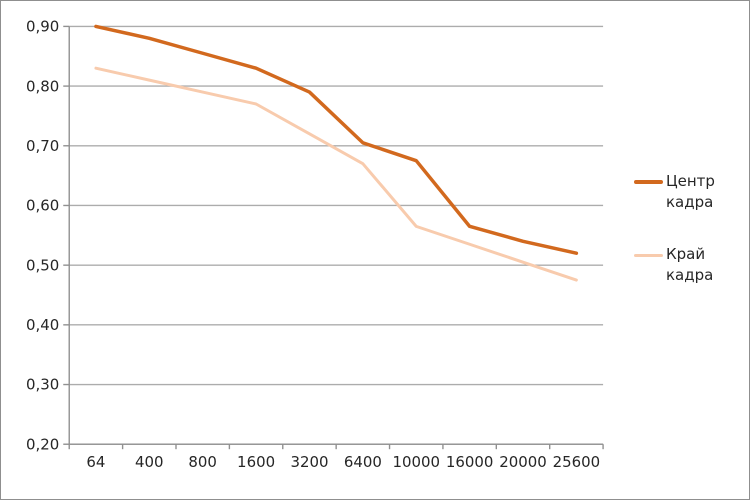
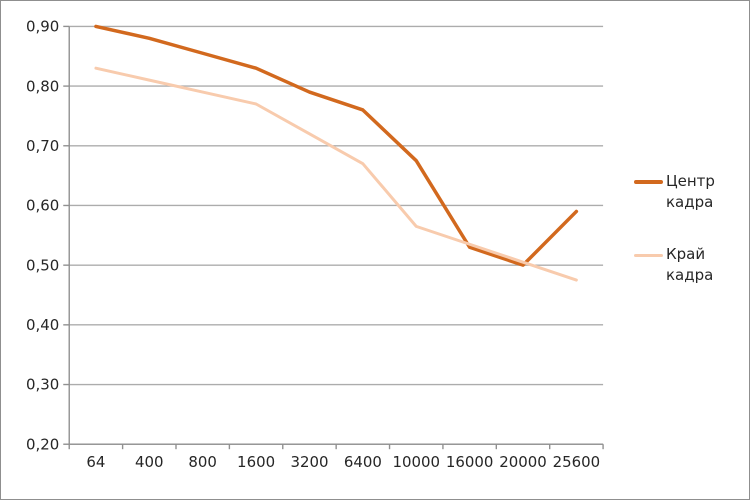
Центр кадра/6400: 0,70 -> 0,76
Центр кадра/16000: 0,56 -> 0,53
Центр кадра/20000: 0,54 -> 0,50
Центр кадра/25600: 0,52 -> 0,59
